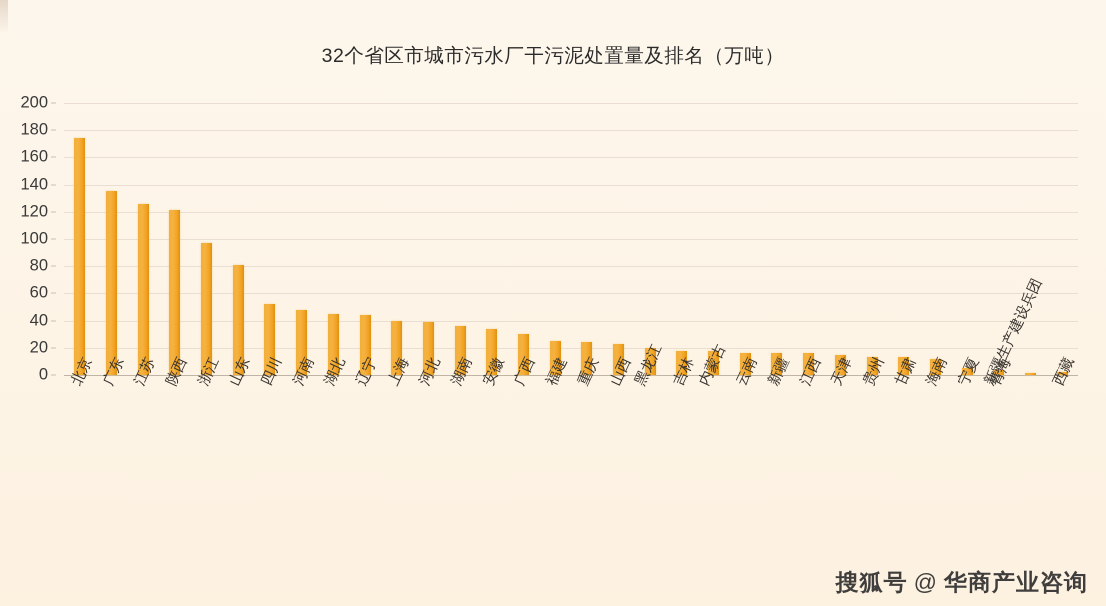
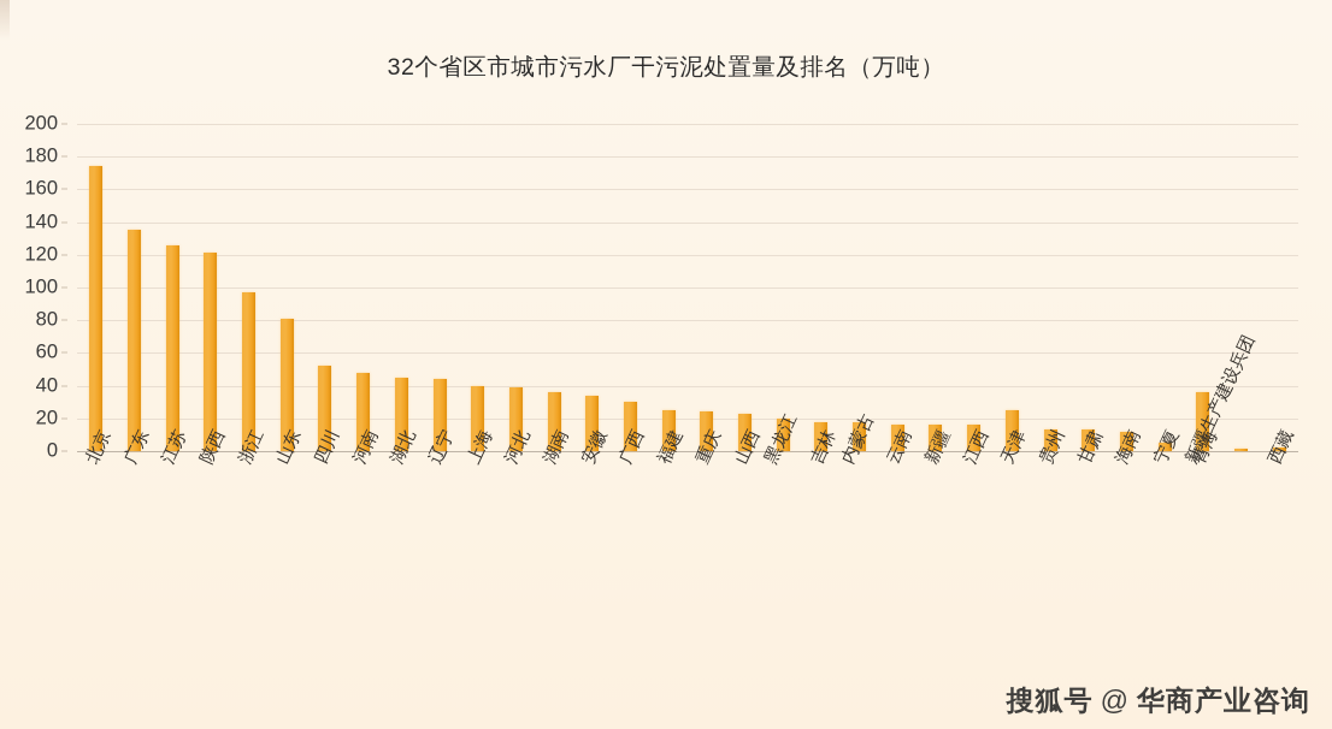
天津: 15 -> 25
青海: 4 -> 36
